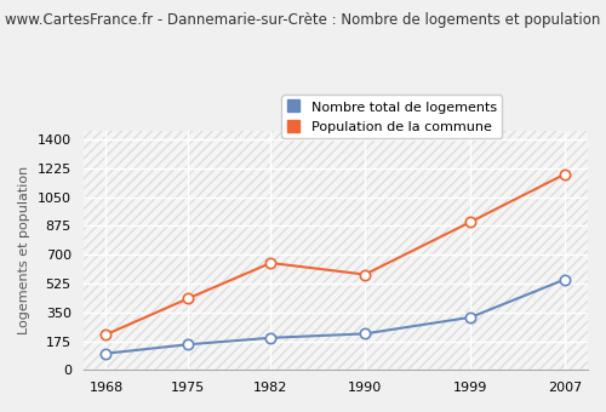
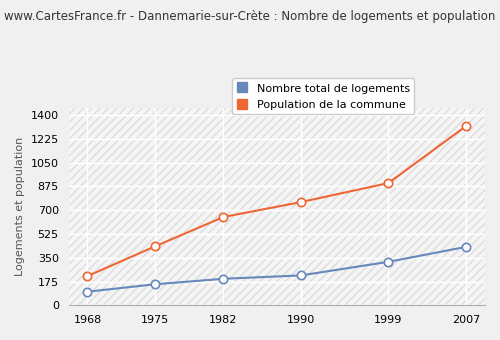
Population de la commune/1990: 580 -> 760
Nombre total de logements/2007: 550 -> 430
Population de la commune/2007: 1190 -> 1320
